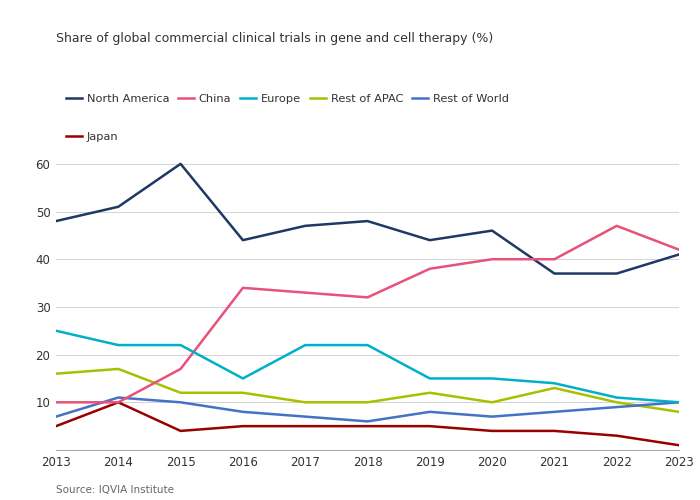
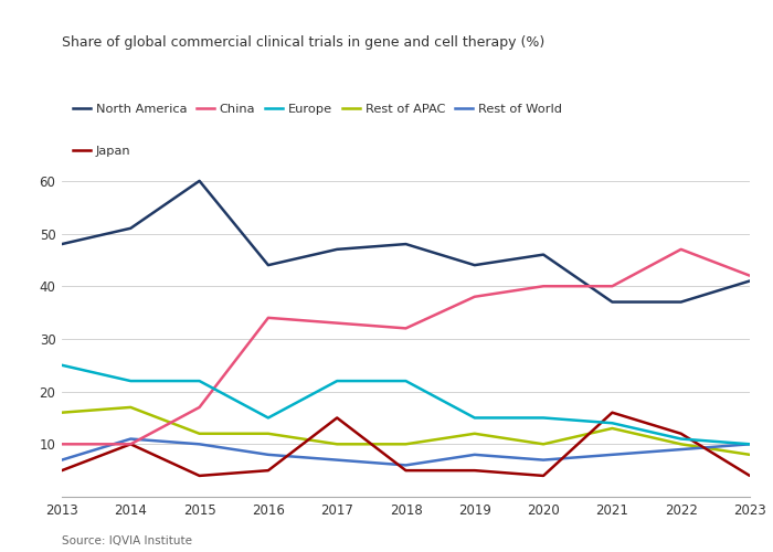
Japan/2017: 5 -> 15
Japan/2021: 4 -> 16
Japan/2022: 3 -> 12
Japan/2023: 1 -> 4
